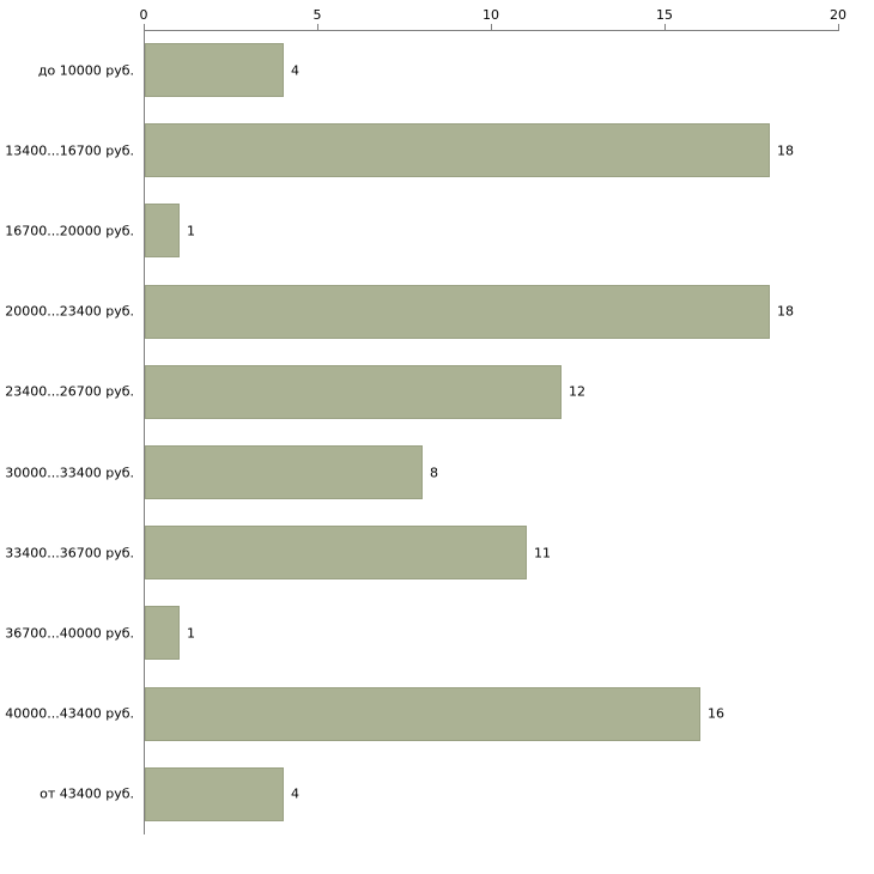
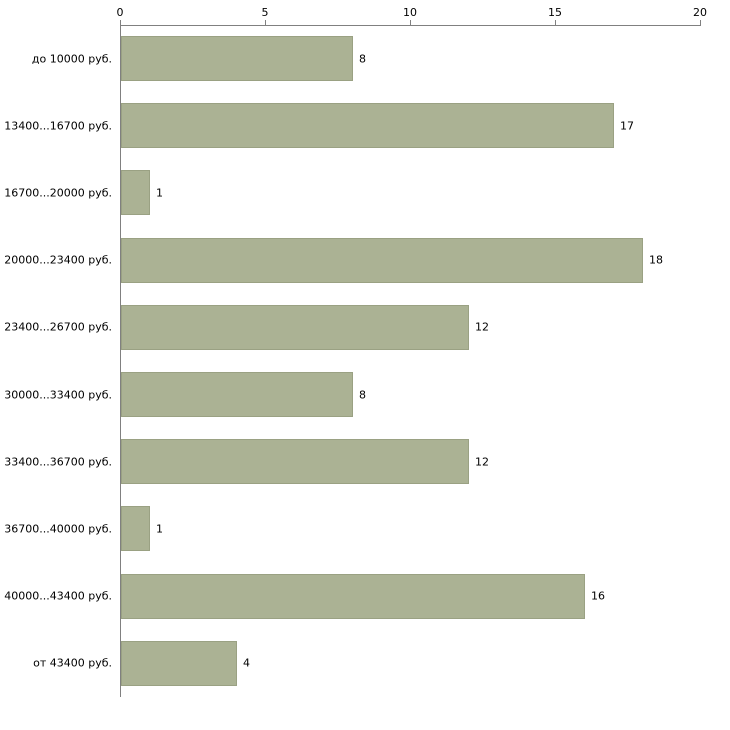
до 10000 руб.: 4 -> 8
13400...16700 руб.: 18 -> 17
33400...36700 руб.: 11 -> 12
